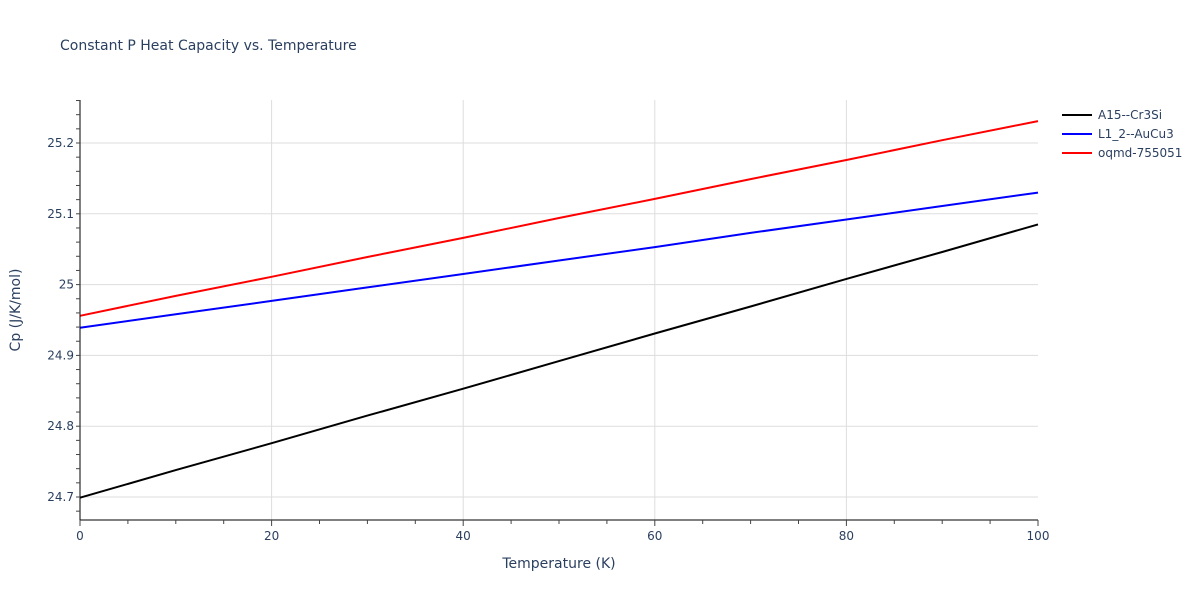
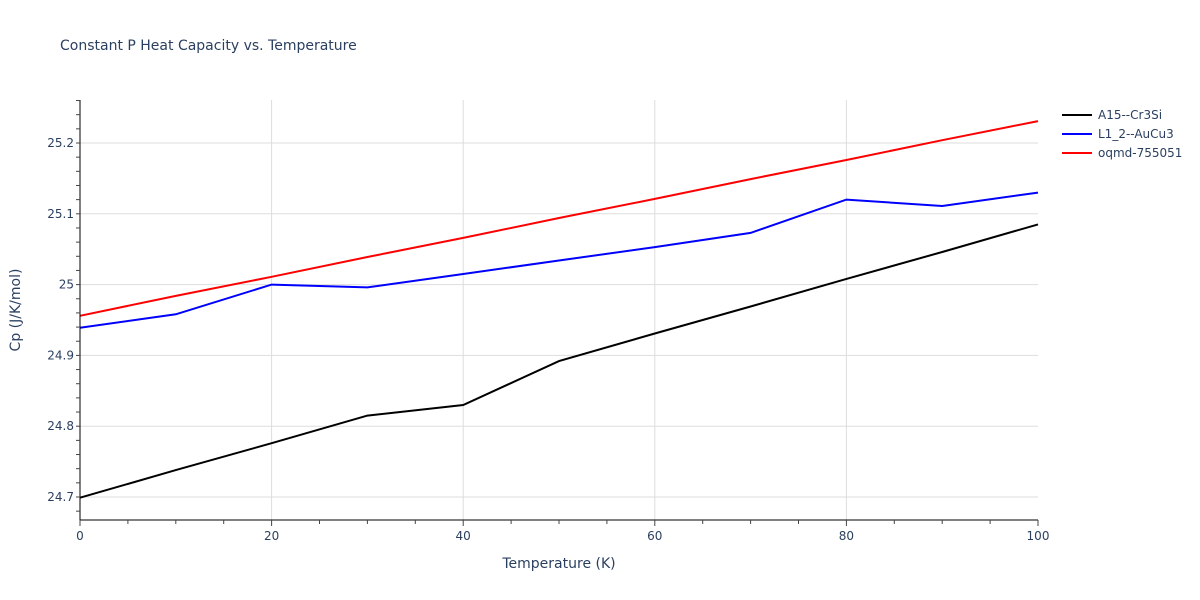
L1_2--AuCu3/20: 24.98 -> 25.00
A15--Cr3Si/40: 24.85 -> 24.83
L1_2--AuCu3/80: 25.09 -> 25.12
